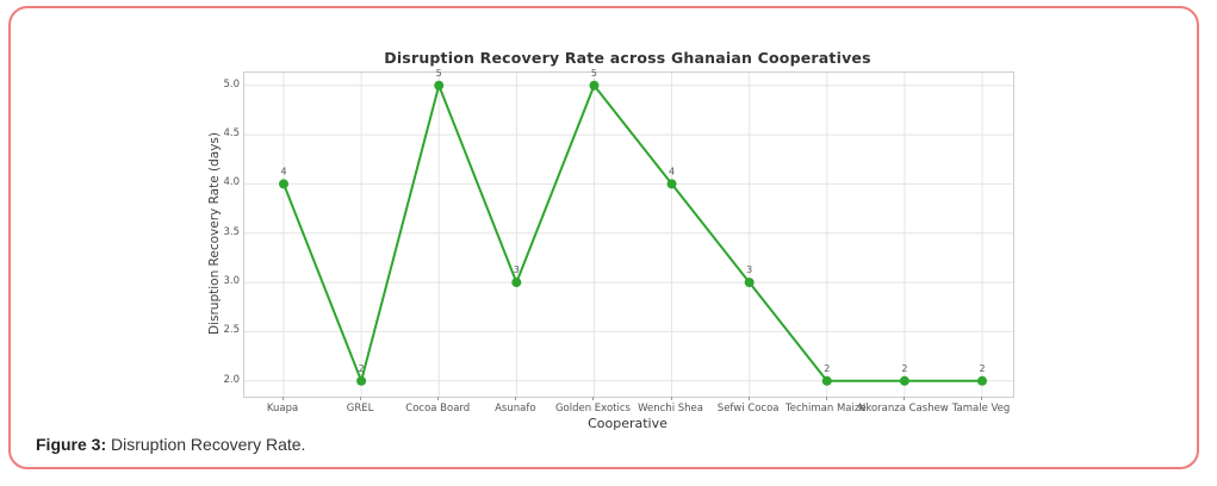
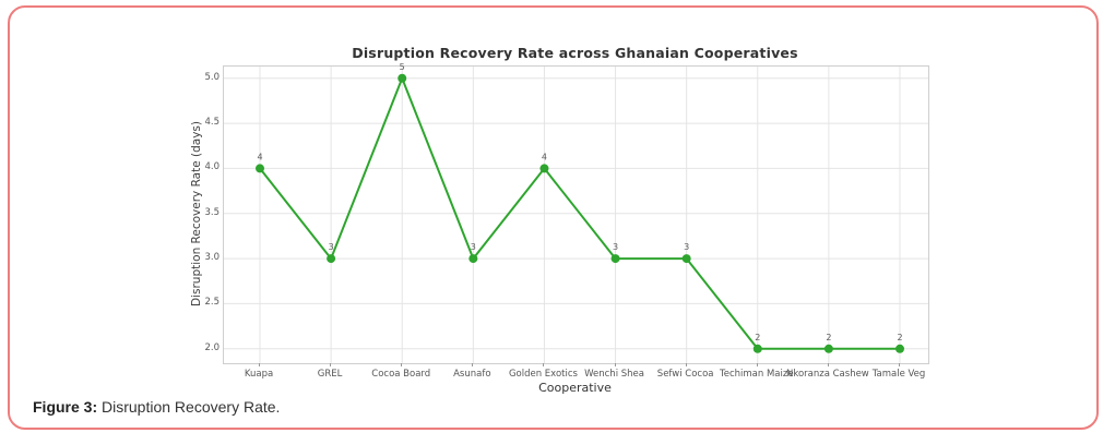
GREL: 2 -> 3
Golden Exotics: 5 -> 4
Wenchi Shea: 4 -> 3
